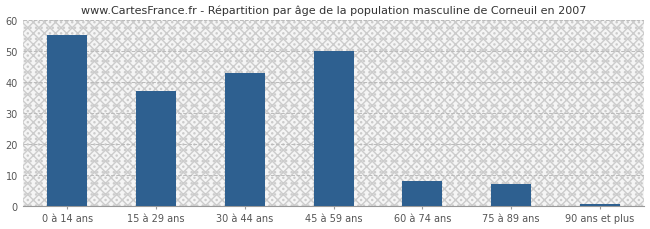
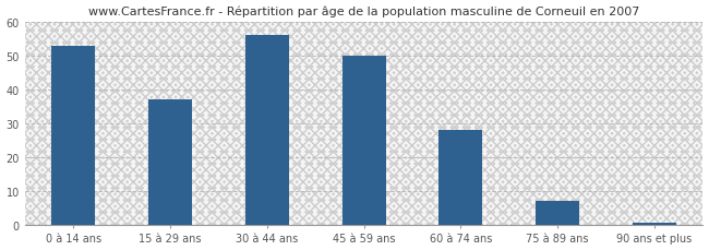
0 à 14 ans: 55.0 -> 53.0
30 à 44 ans: 43.0 -> 56.0
60 à 74 ans: 8.0 -> 28.0
